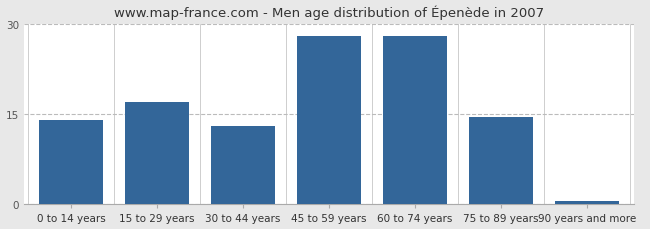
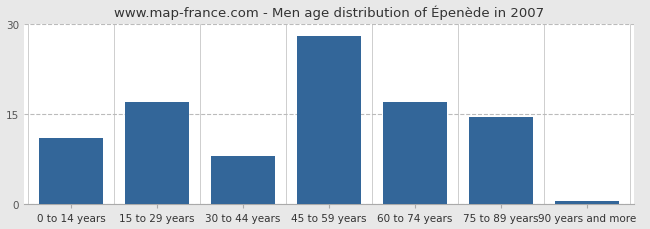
0 to 14 years: 14.0 -> 11.0
30 to 44 years: 13.0 -> 8.0
60 to 74 years: 28.0 -> 17.0
